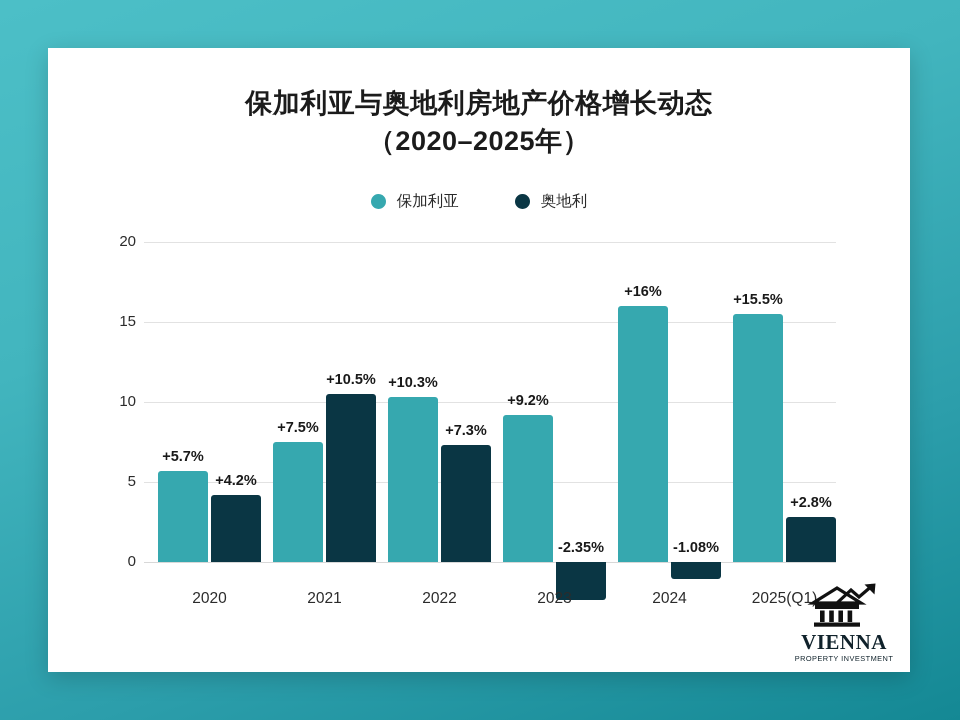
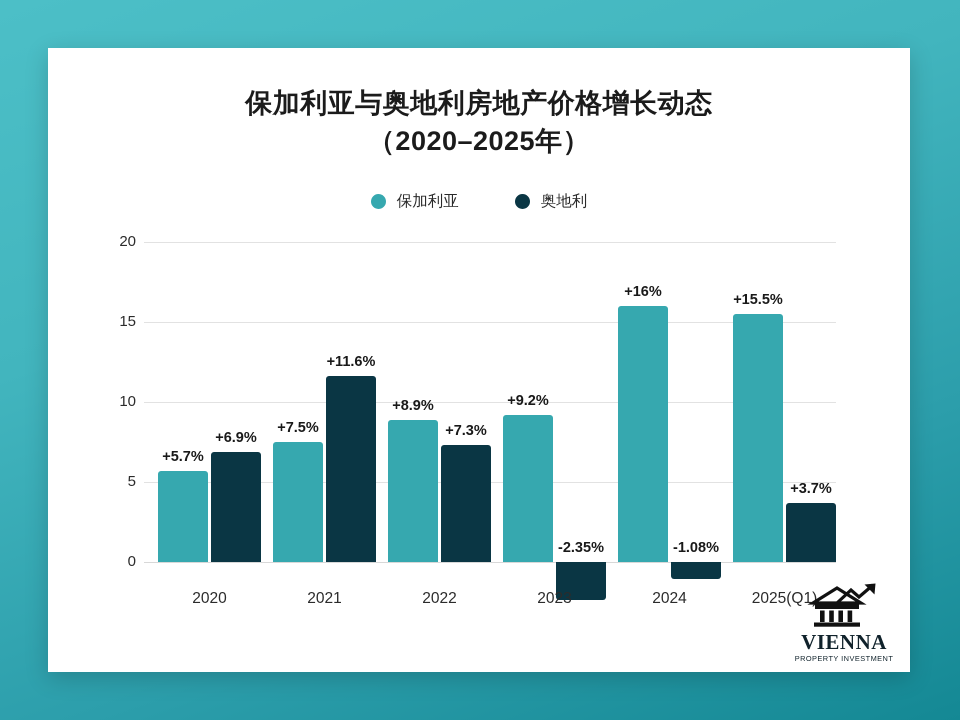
奥地利/2020: +4.2% -> +6.9%
奥地利/2021: +10.5% -> +11.6%
保加利亚/2022: +10.3% -> +8.9%
奥地利/2025(Q1): +2.8% -> +3.7%
